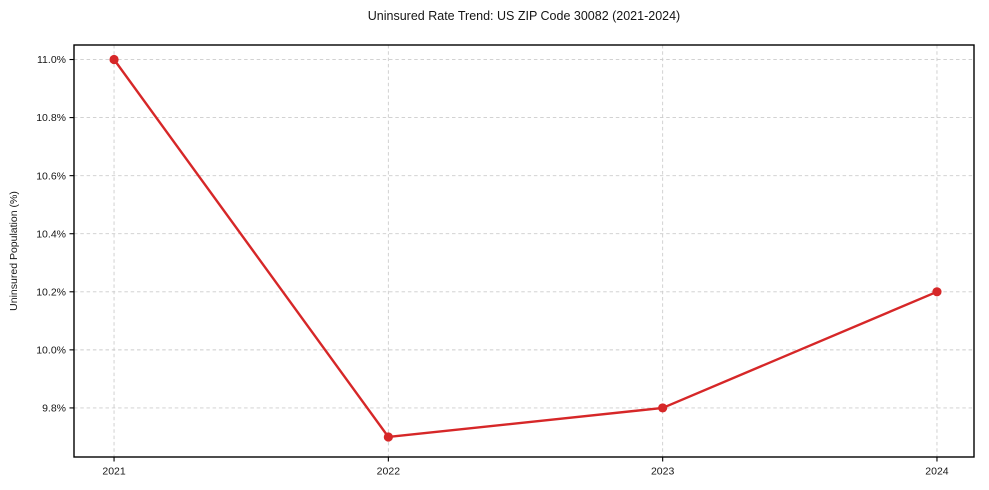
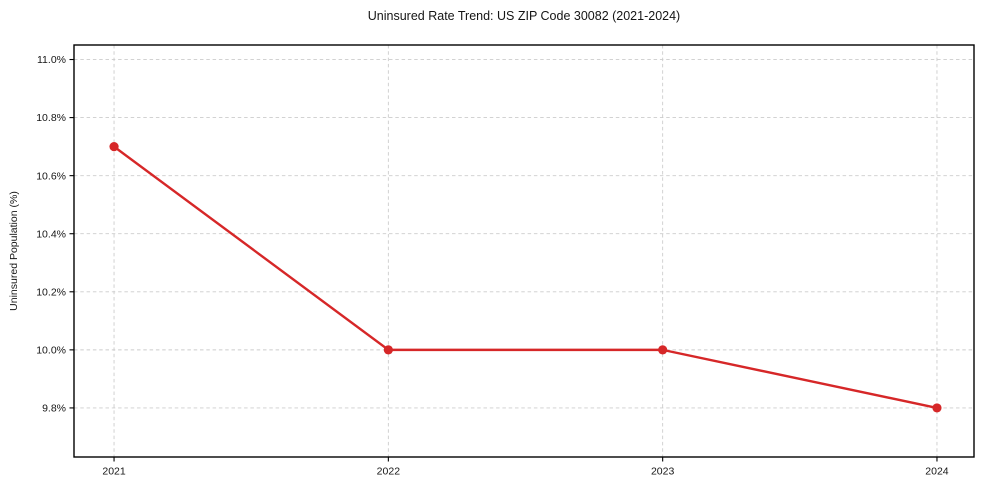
2021: 11.0% -> 10.7%
2022: 9.7% -> 10.0%
2023: 9.8% -> 10.0%
2024: 10.2% -> 9.8%
